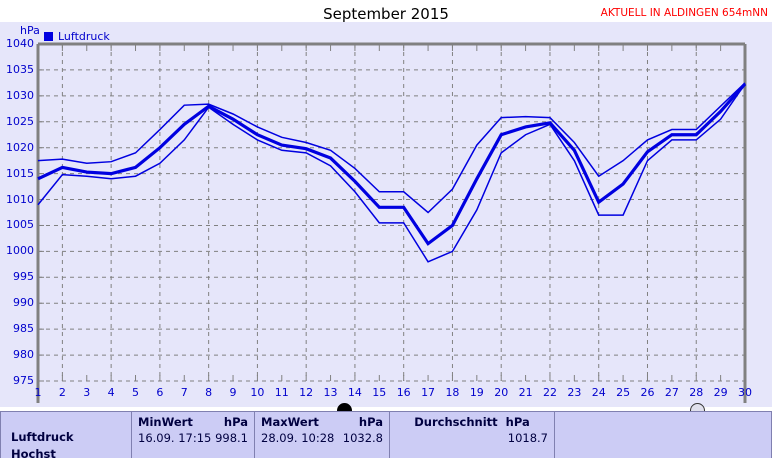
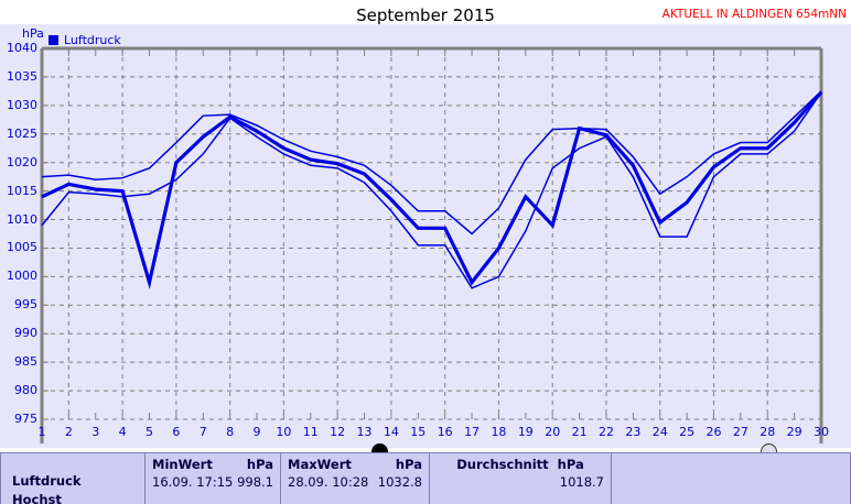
Durchschnitt/5: 1016 -> 999
Durchschnitt/17: 1002 -> 999
Durchschnitt/20: 1022 -> 1009
Durchschnitt/21: 1024 -> 1026
